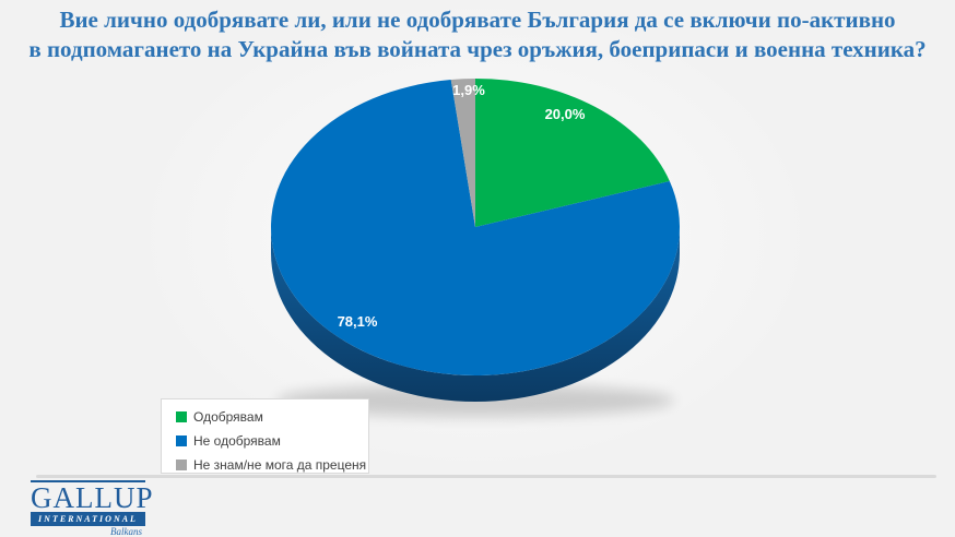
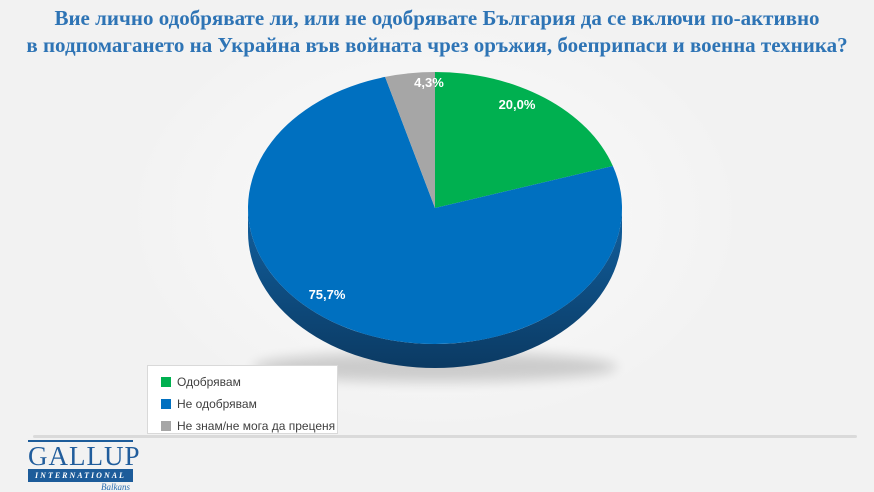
Не одобрявам: 78,1% -> 75,7%
Не знам/не мога да преценя: 1,9% -> 4,3%
